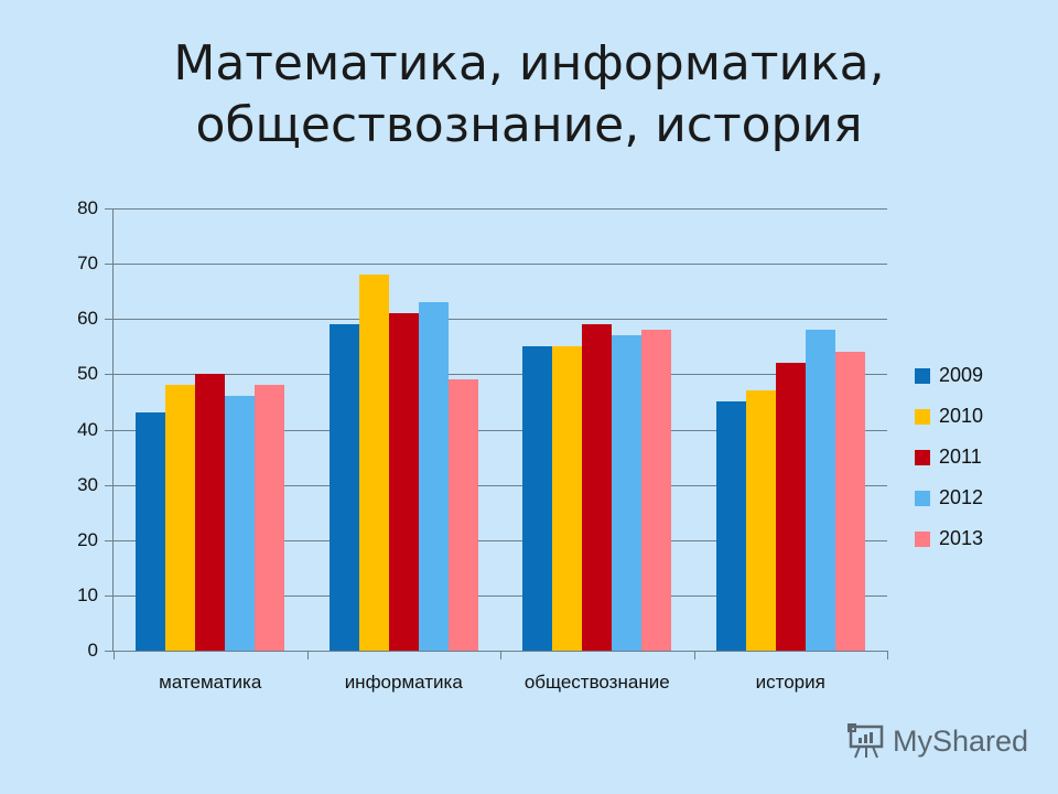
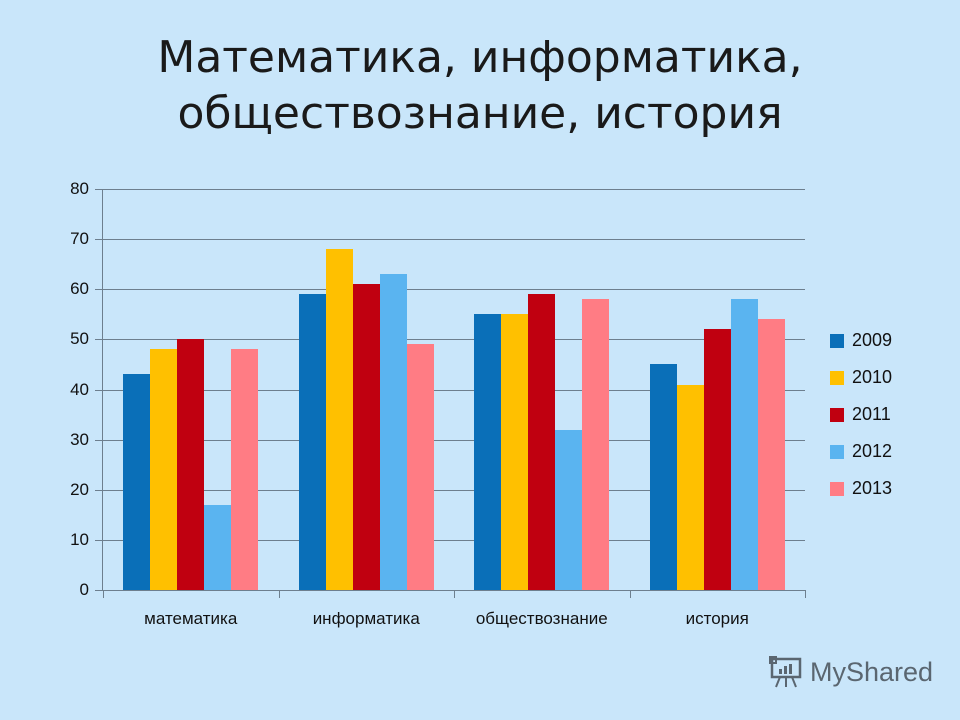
2012/математика: 46 -> 17
2012/обществознание: 57 -> 32
2010/история: 47 -> 41
